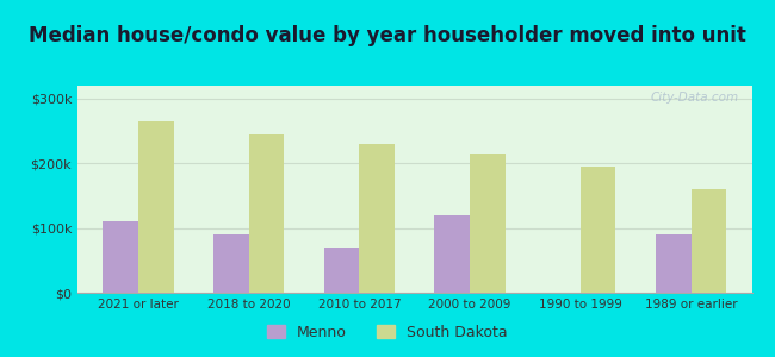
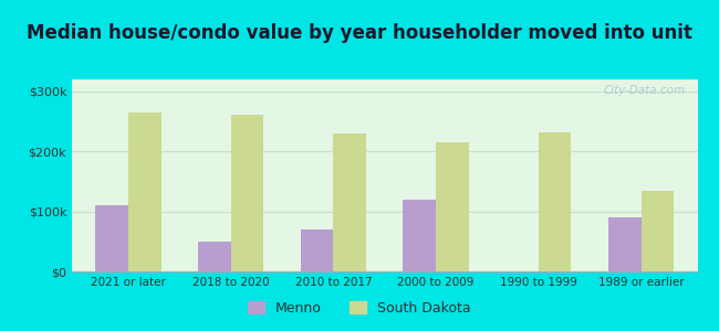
Menno/2018 to 2020: $90k -> $50k
South Dakota/2018 to 2020: $245k -> $262k
South Dakota/1990 to 1999: $195k -> $232k
South Dakota/1989 or earlier: $160k -> $134k
